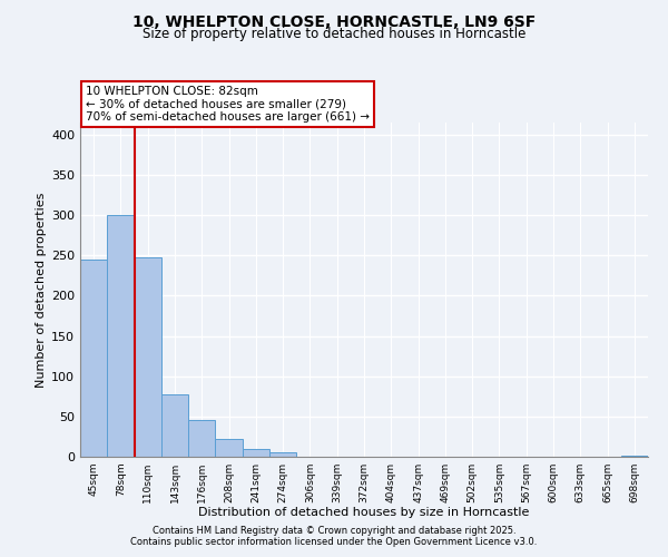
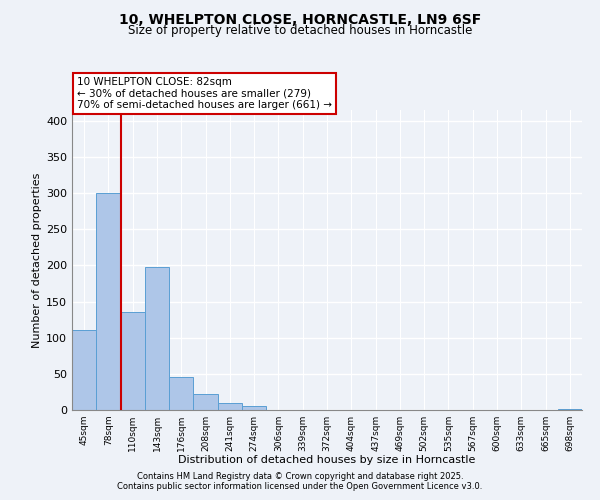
45sqm: 245 -> 110
110sqm: 248 -> 136
143sqm: 77 -> 198
